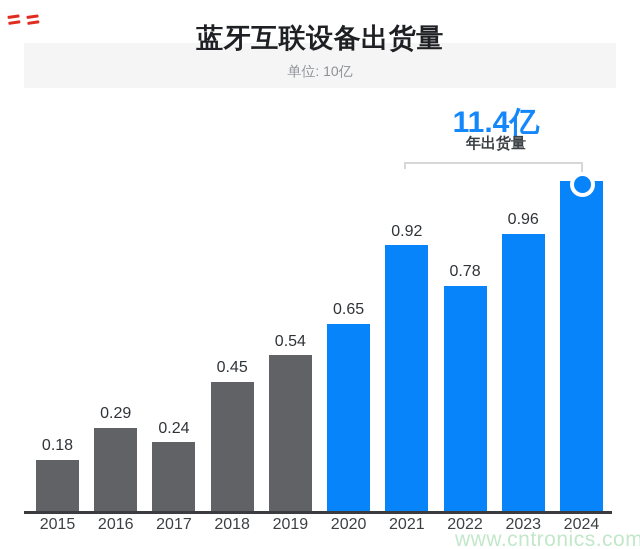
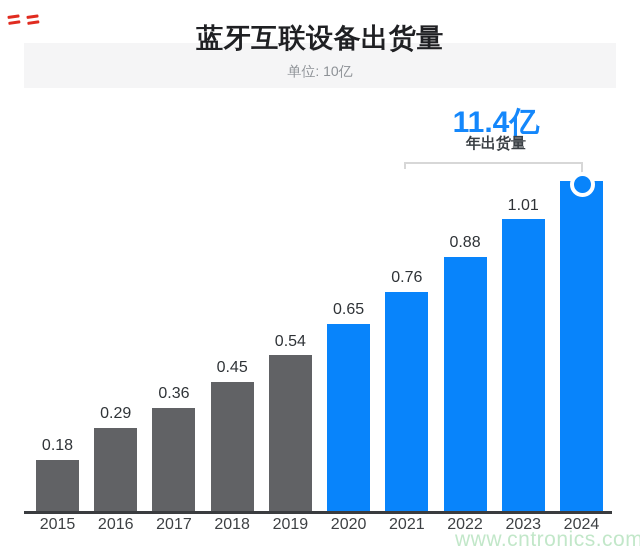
2017: 0.24 -> 0.36
2021: 0.92 -> 0.76
2022: 0.78 -> 0.88
2023: 0.96 -> 1.01
